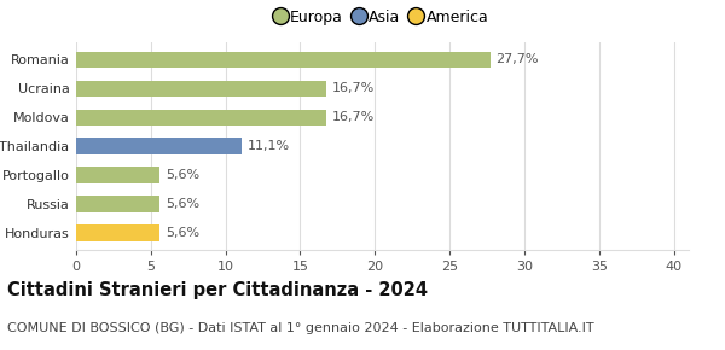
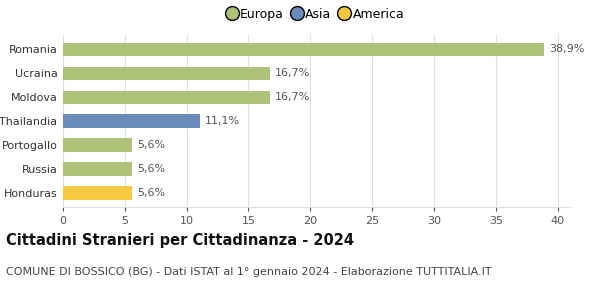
Romania: 27,7% -> 38,9%
